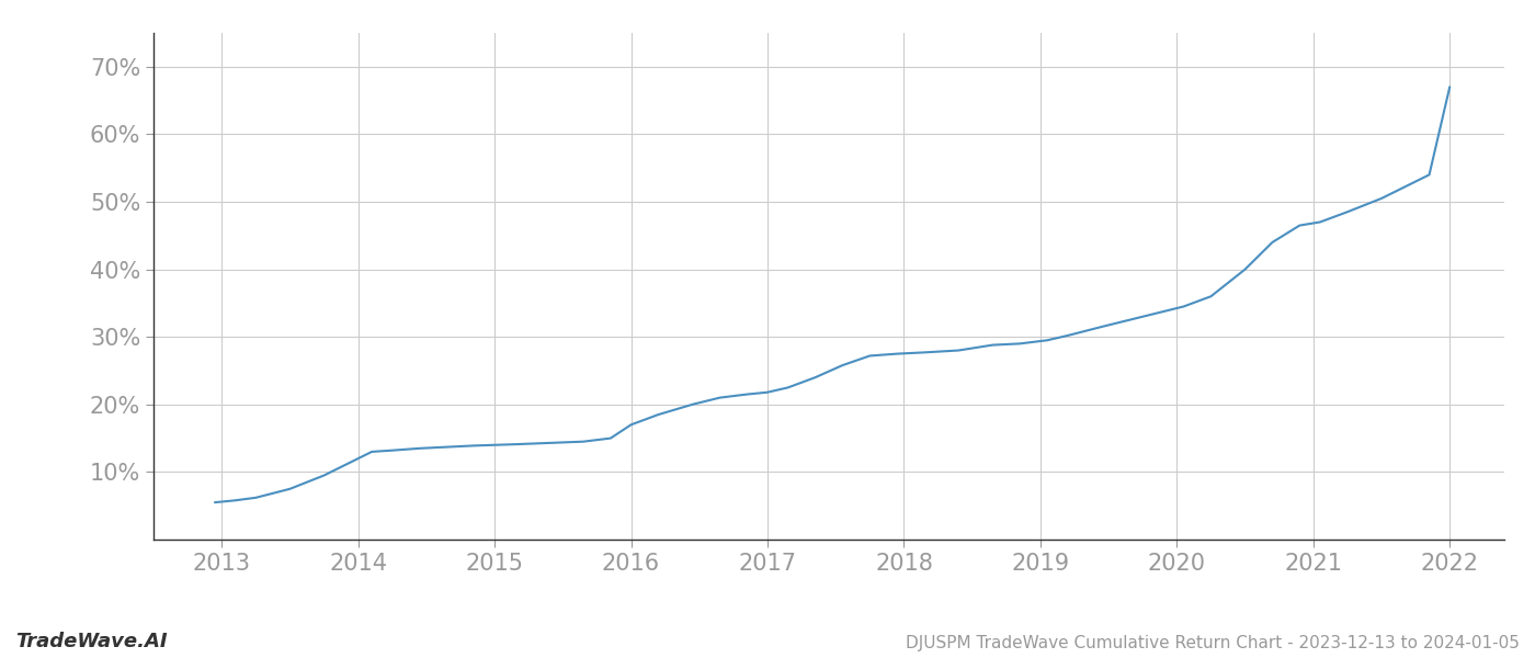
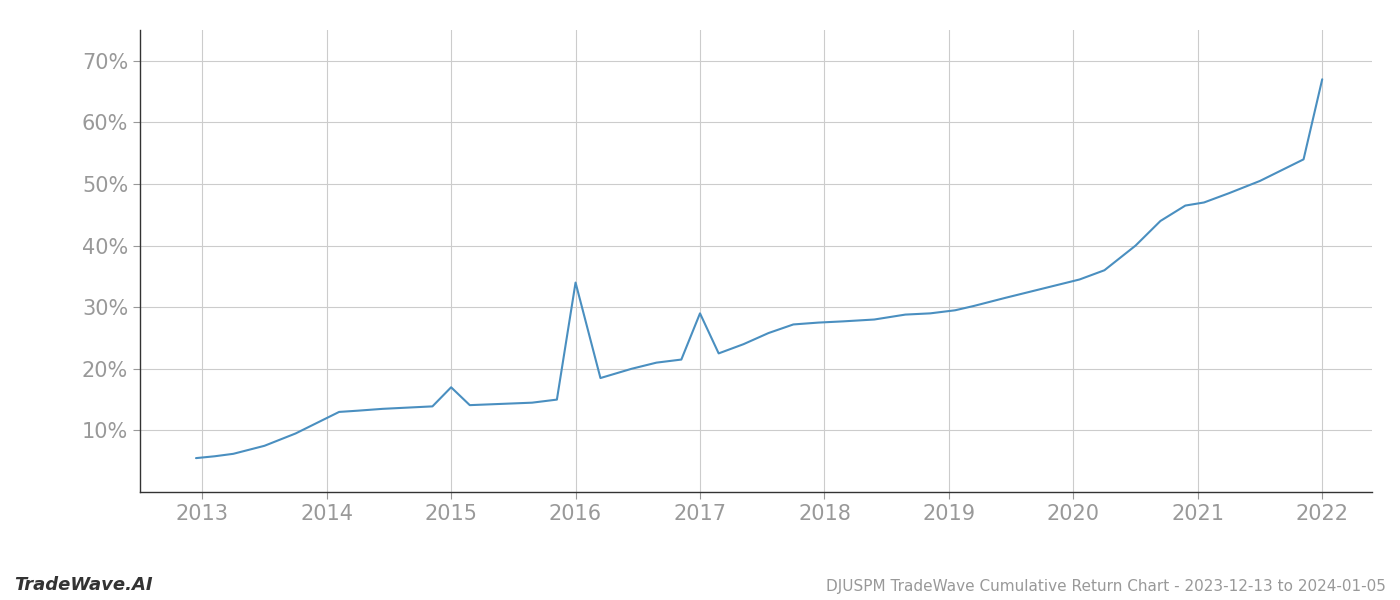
2015: 14.0% -> 17.0%
2016: 17.0% -> 34.0%
2017: 21.8% -> 29.0%
